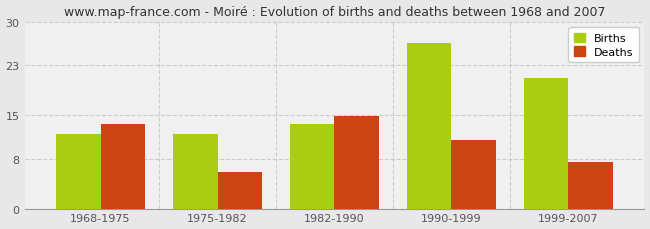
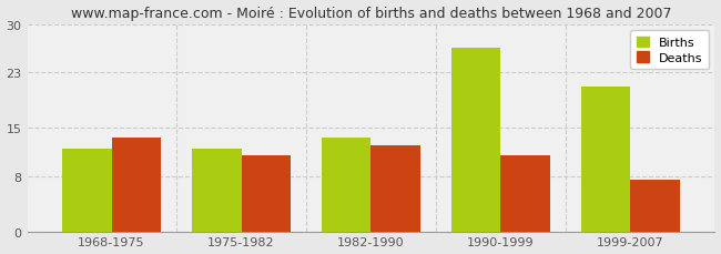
Deaths/1975-1982: 5.8 -> 11.0
Deaths/1982-1990: 14.8 -> 12.5
